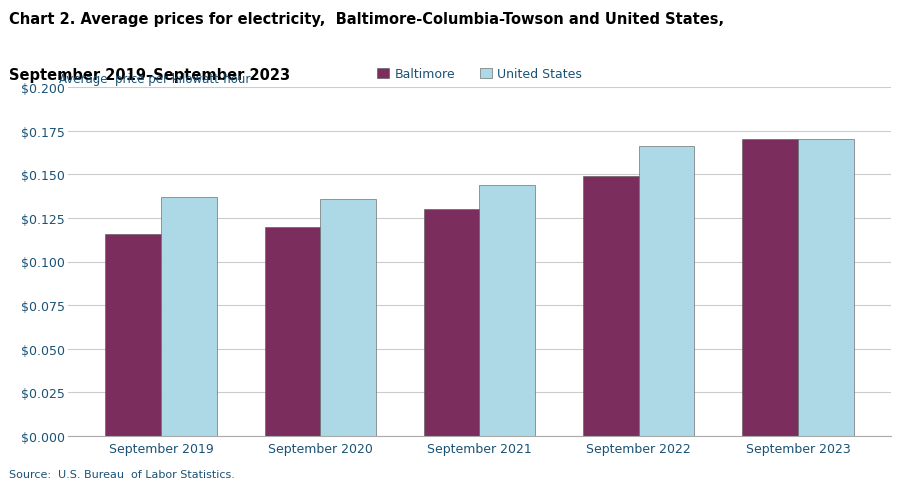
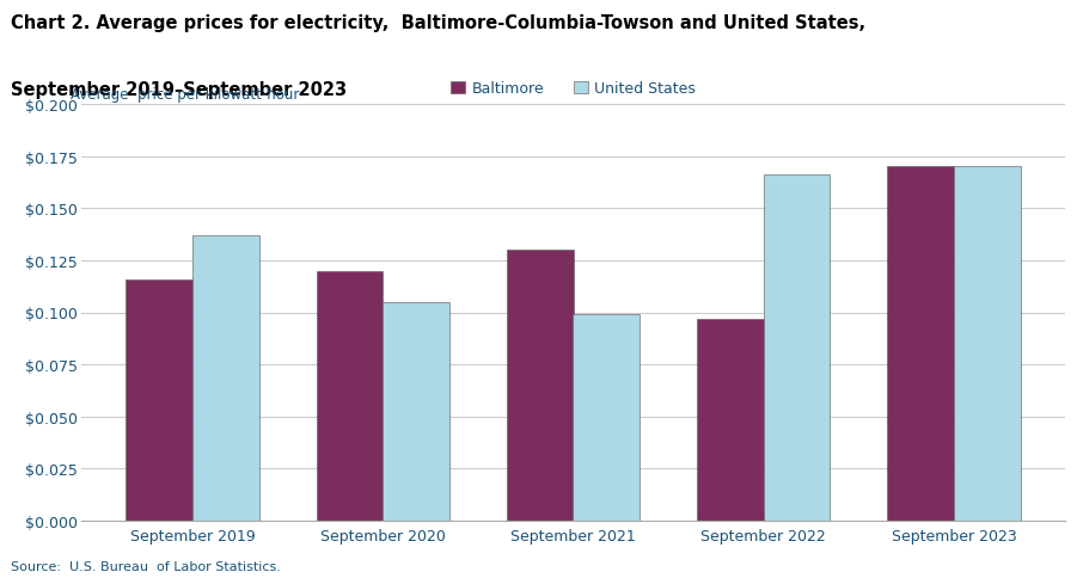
United States/September 2020: $0.136 -> $0.105
United States/September 2021: $0.144 -> $0.099
Baltimore/September 2022: $0.149 -> $0.097
